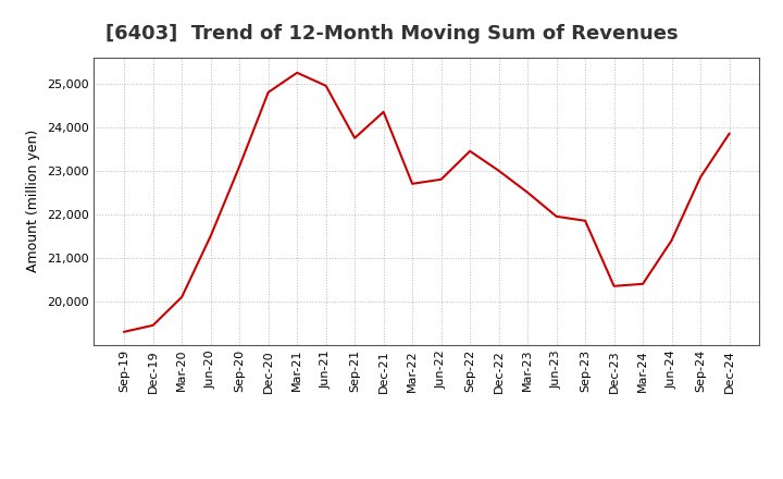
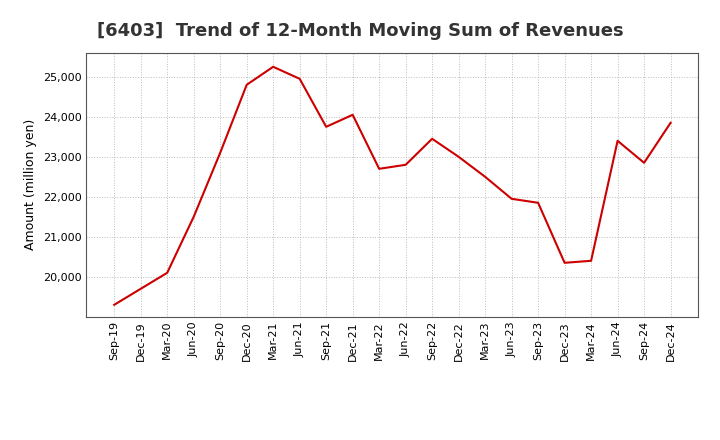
Dec-19: 19,450 -> 19,700
Dec-21: 24,350 -> 24,050
Jun-24: 21,400 -> 23,400
